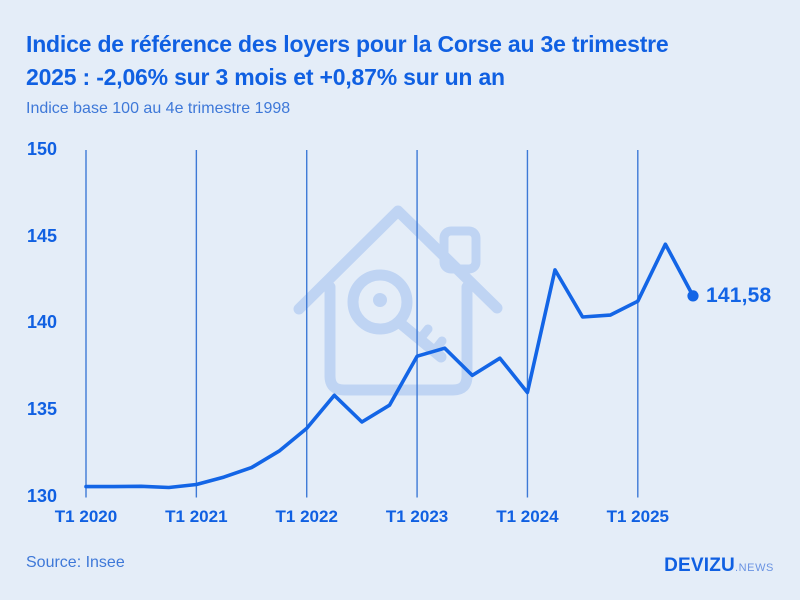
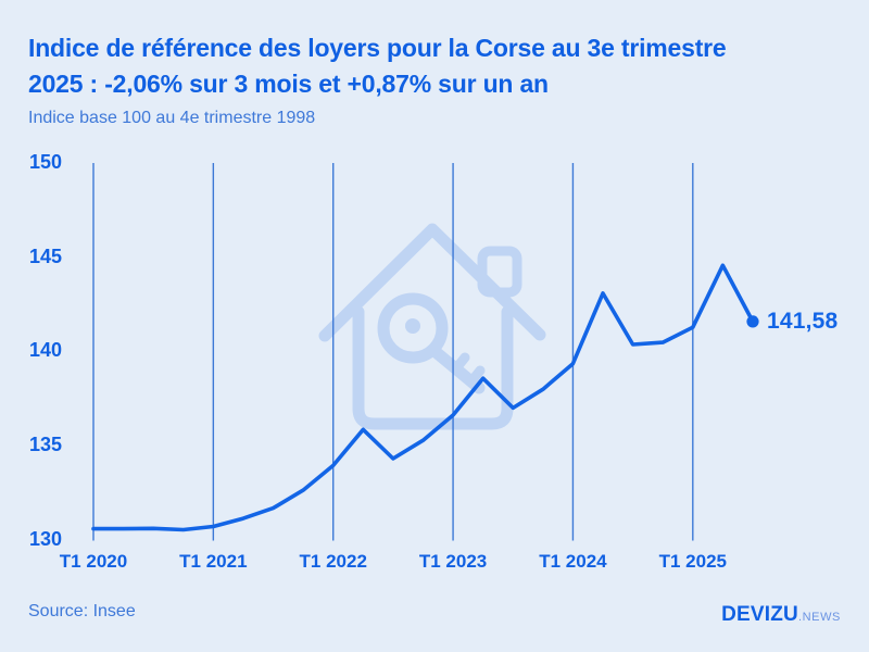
T1 2023: 138.1 -> 136.6
T1 2024: 136.0 -> 139.3
